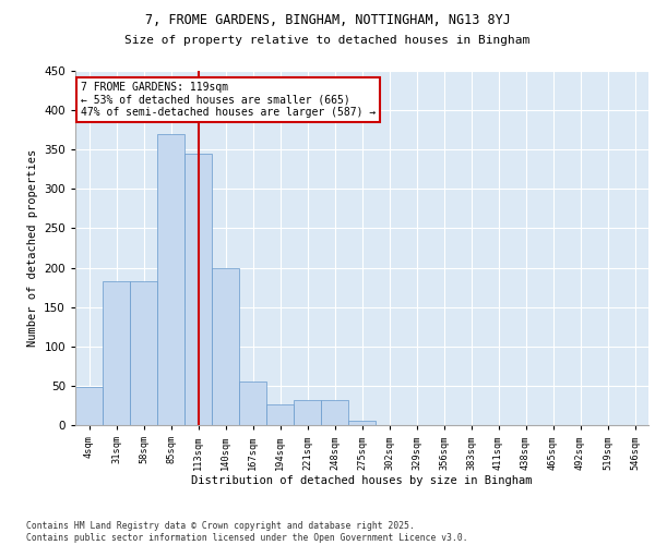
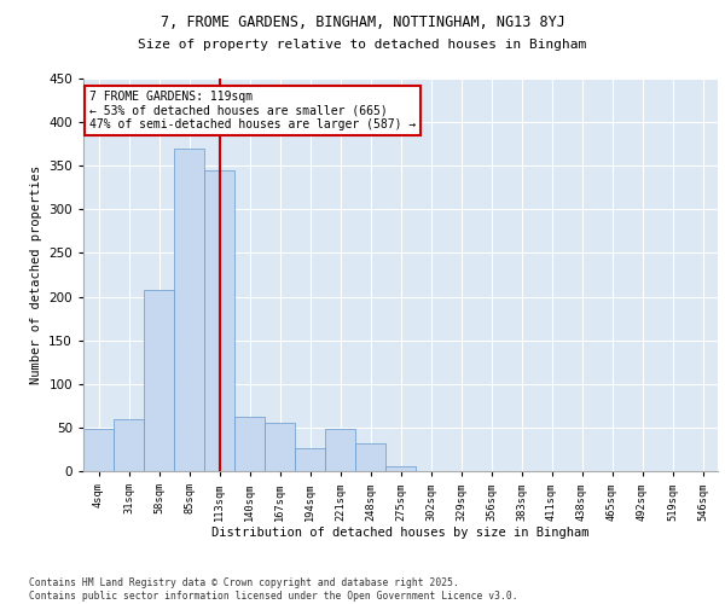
31sqm: 183 -> 60
58sqm: 183 -> 208
140sqm: 200 -> 62
221sqm: 32 -> 48
